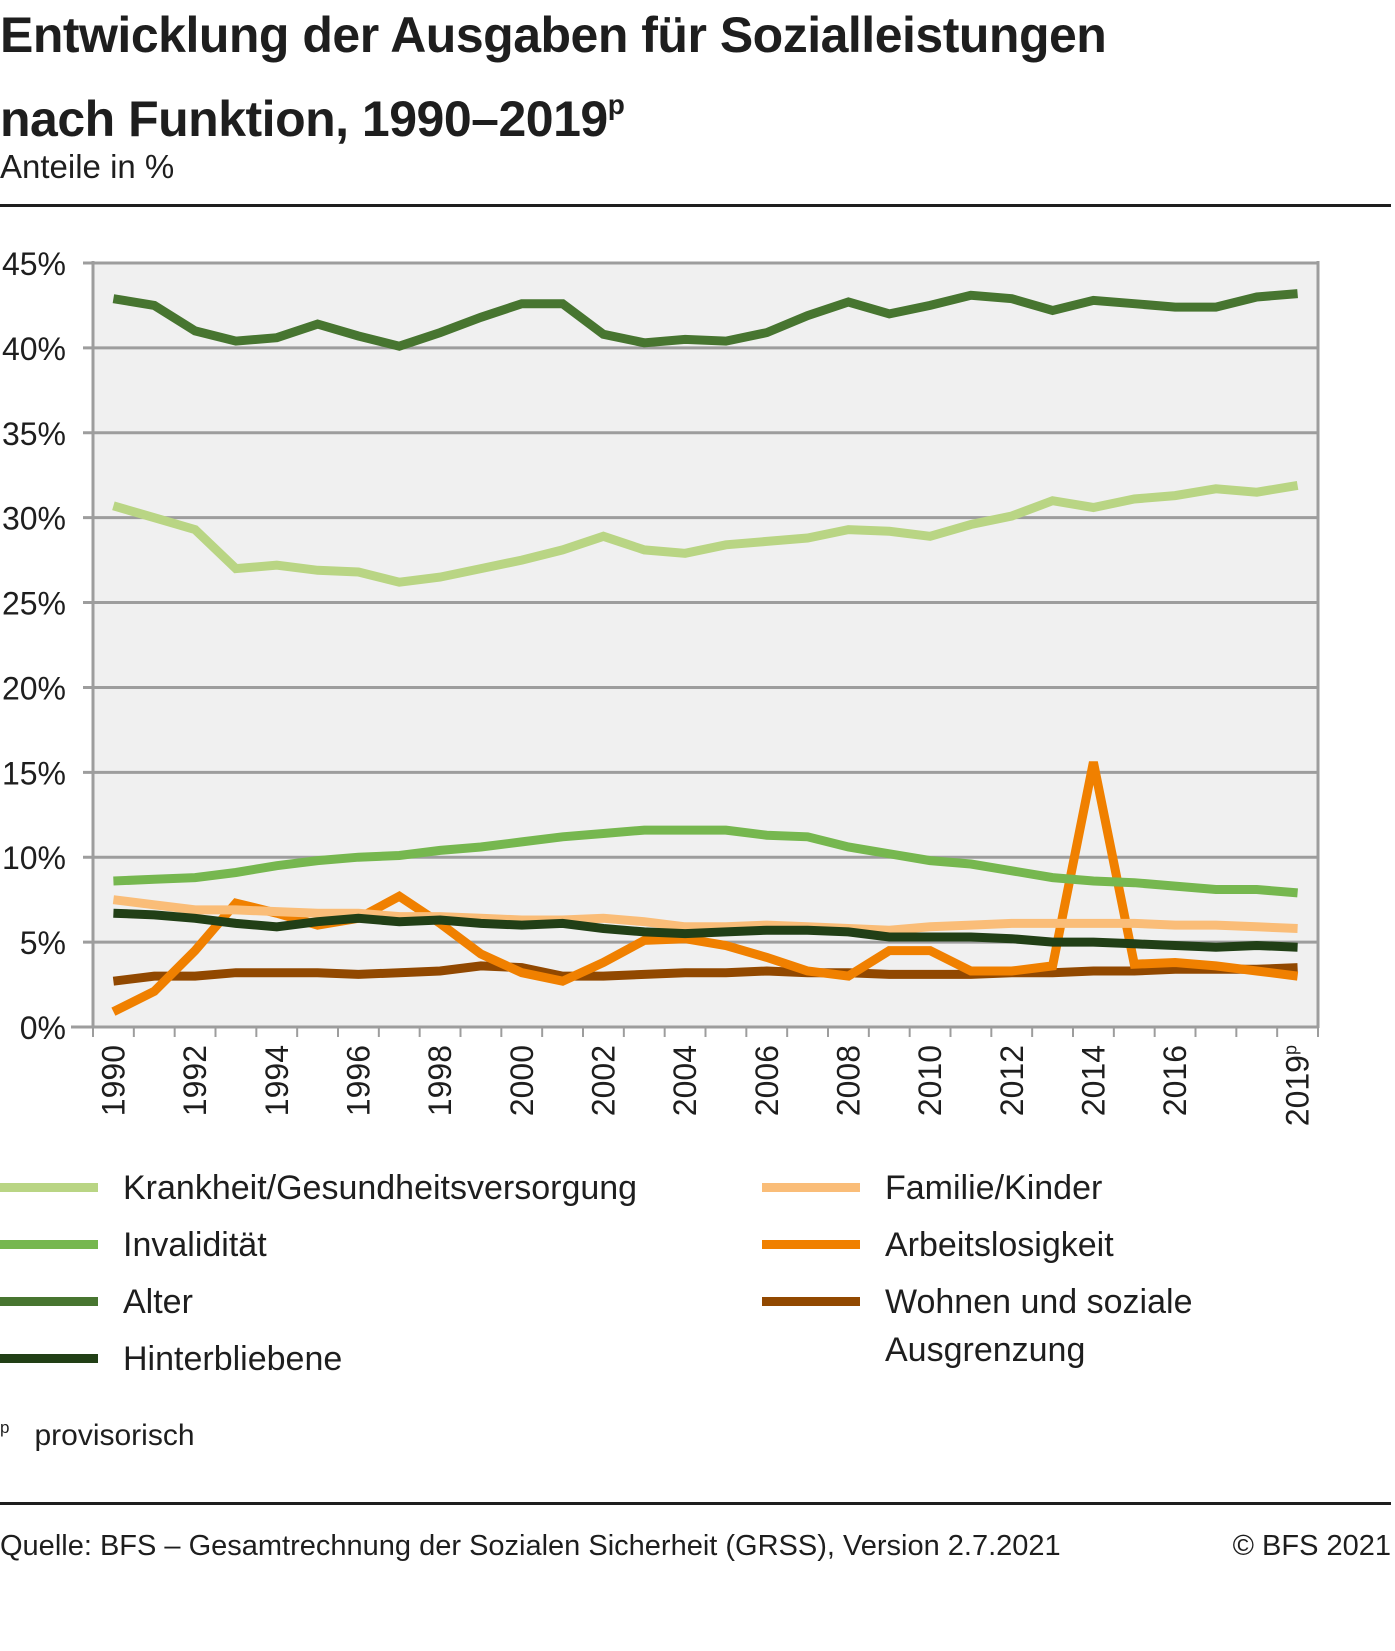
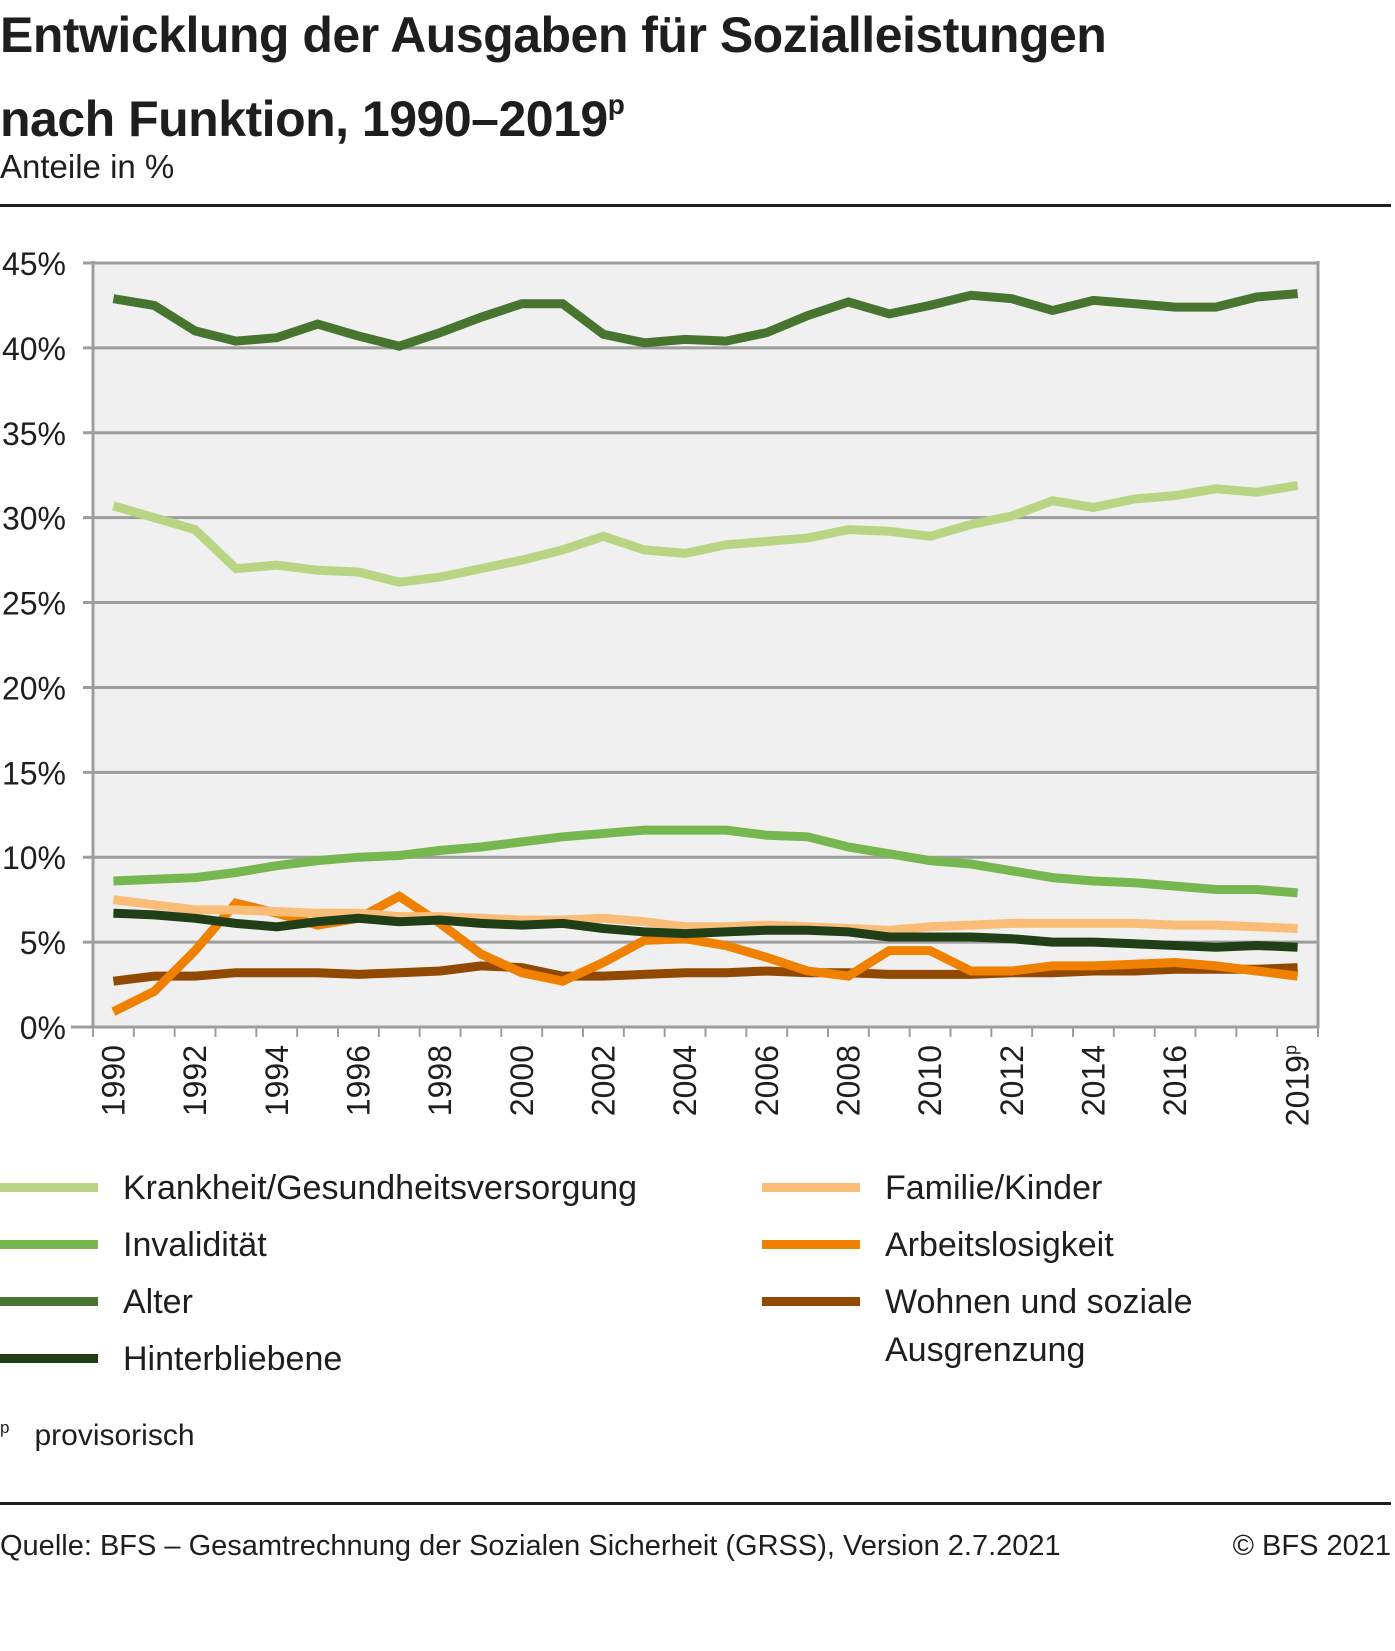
Arbeitslosigkeit/2014: 15.6% -> 3.6%
